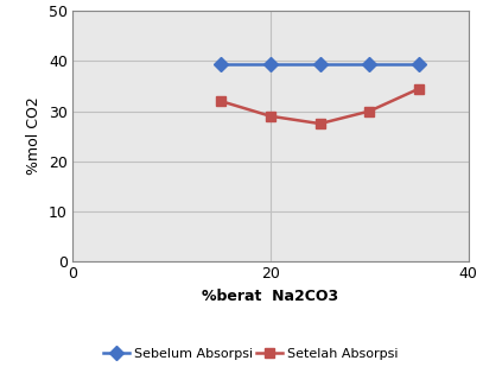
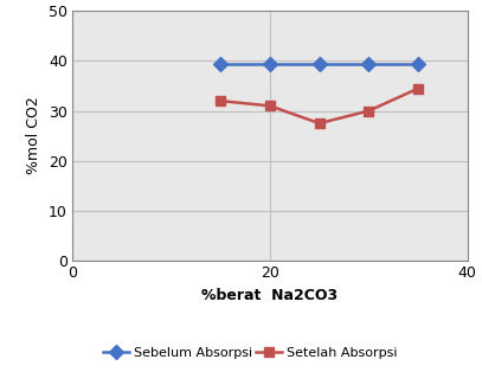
Setelah Absorpsi/20: 29.0 -> 31.0
